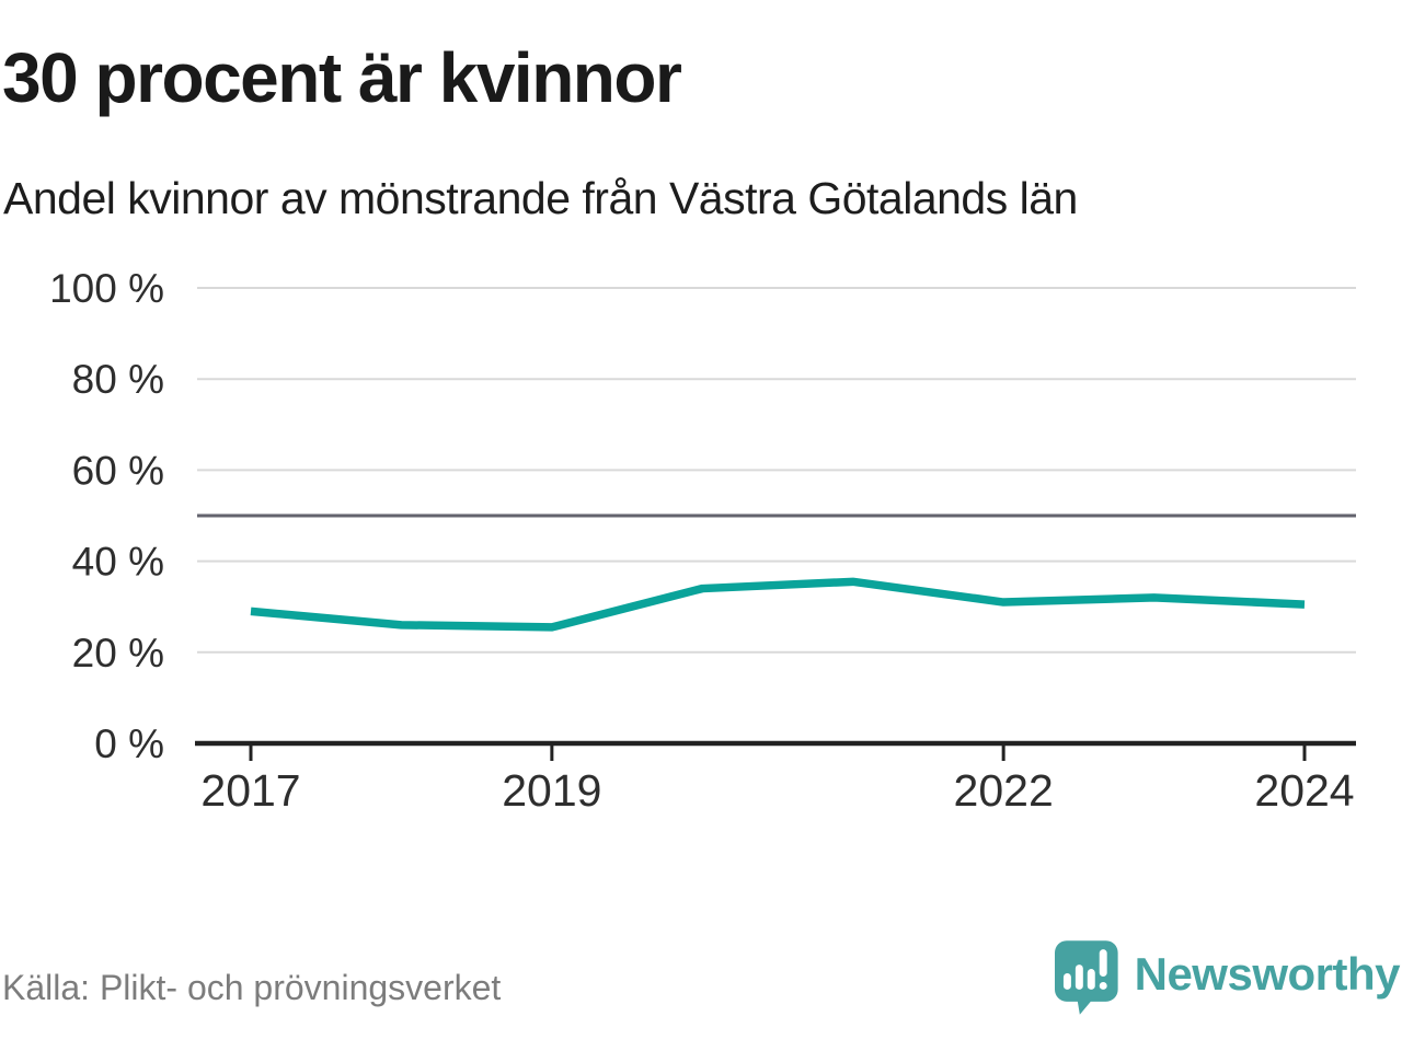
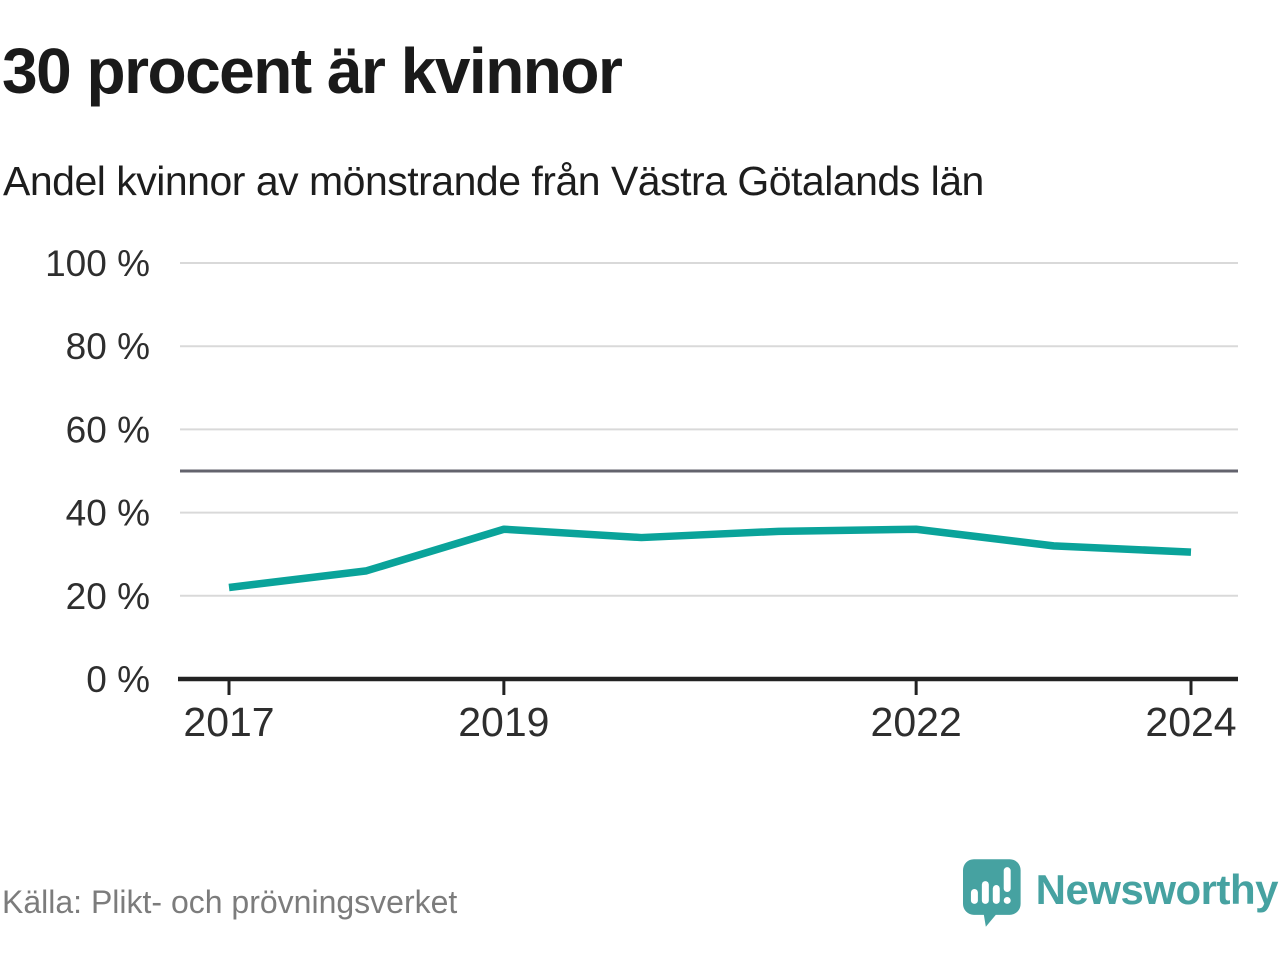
2017: 29% -> 22%
2019: 26% -> 36%
2022: 31% -> 36%
